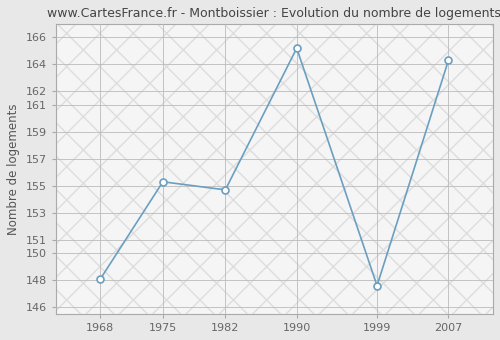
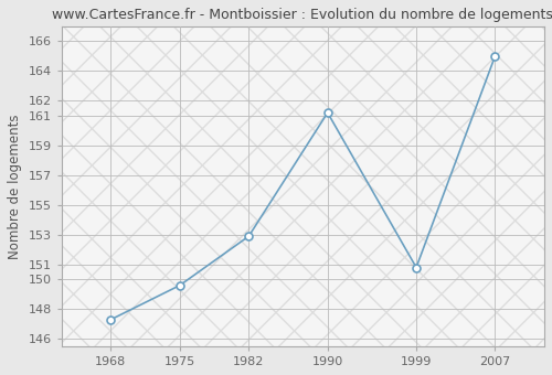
1968: 148.1 -> 147.3
1975: 155.3 -> 149.6
1982: 154.7 -> 152.9
1990: 165.2 -> 161.2
1999: 147.6 -> 150.8
2007: 164.3 -> 165.0
